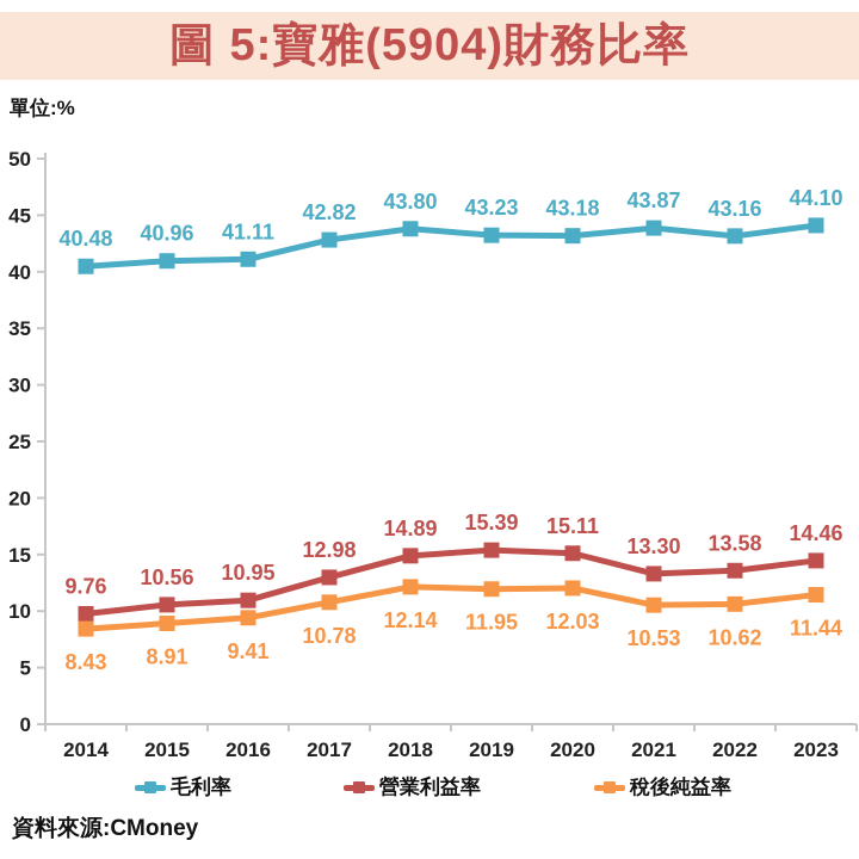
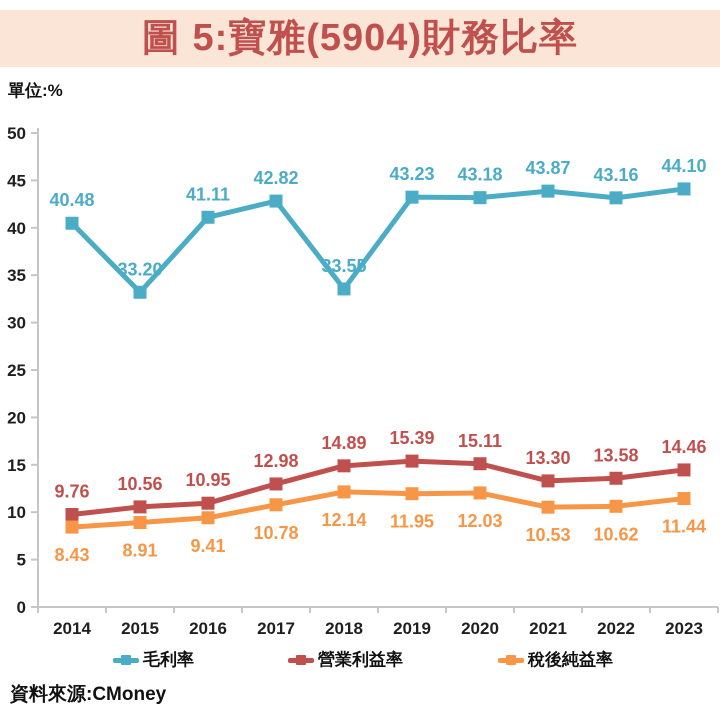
毛利率/2015: 40.96 -> 33.20
毛利率/2018: 43.80 -> 33.55
